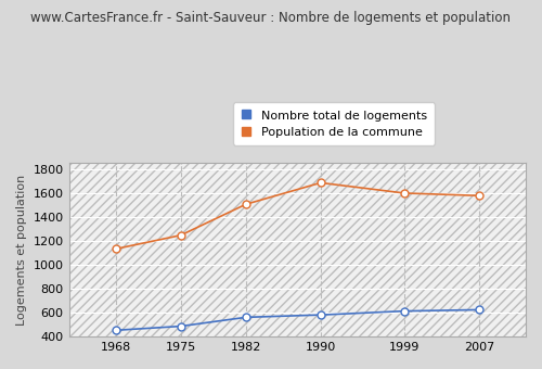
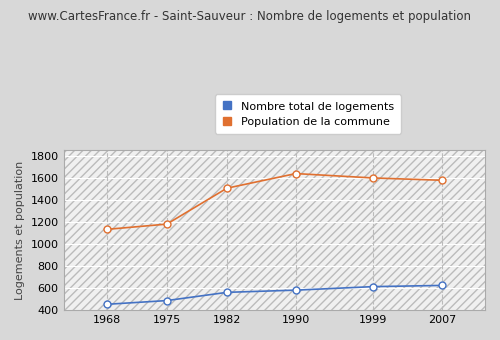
Population de la commune/1975: 1250 -> 1180
Population de la commune/1990: 1690 -> 1640
